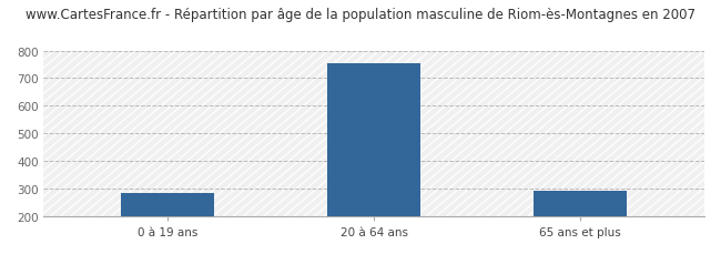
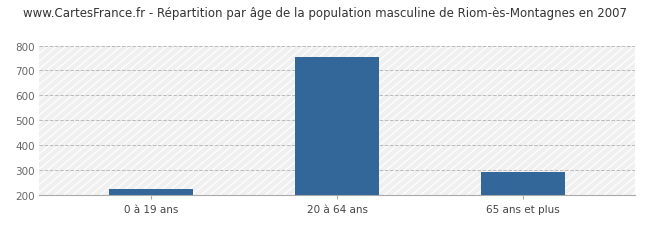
0 à 19 ans: 285 -> 222
